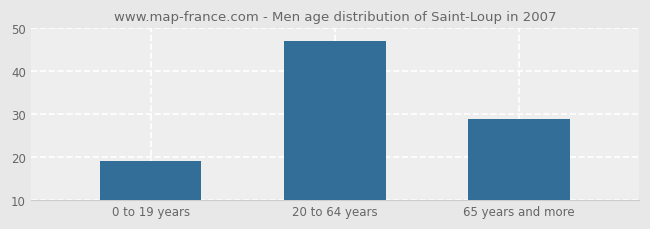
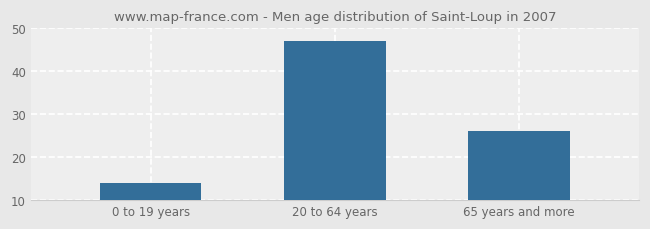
0 to 19 years: 19 -> 14
65 years and more: 29 -> 26
